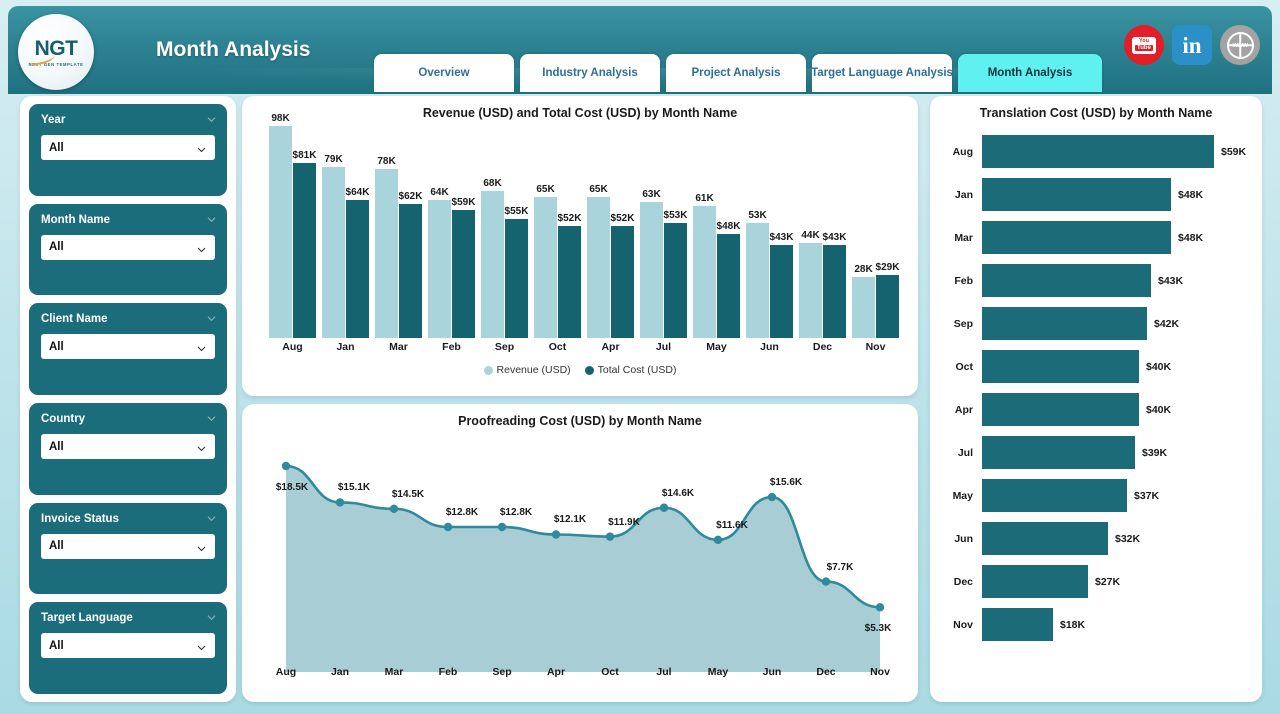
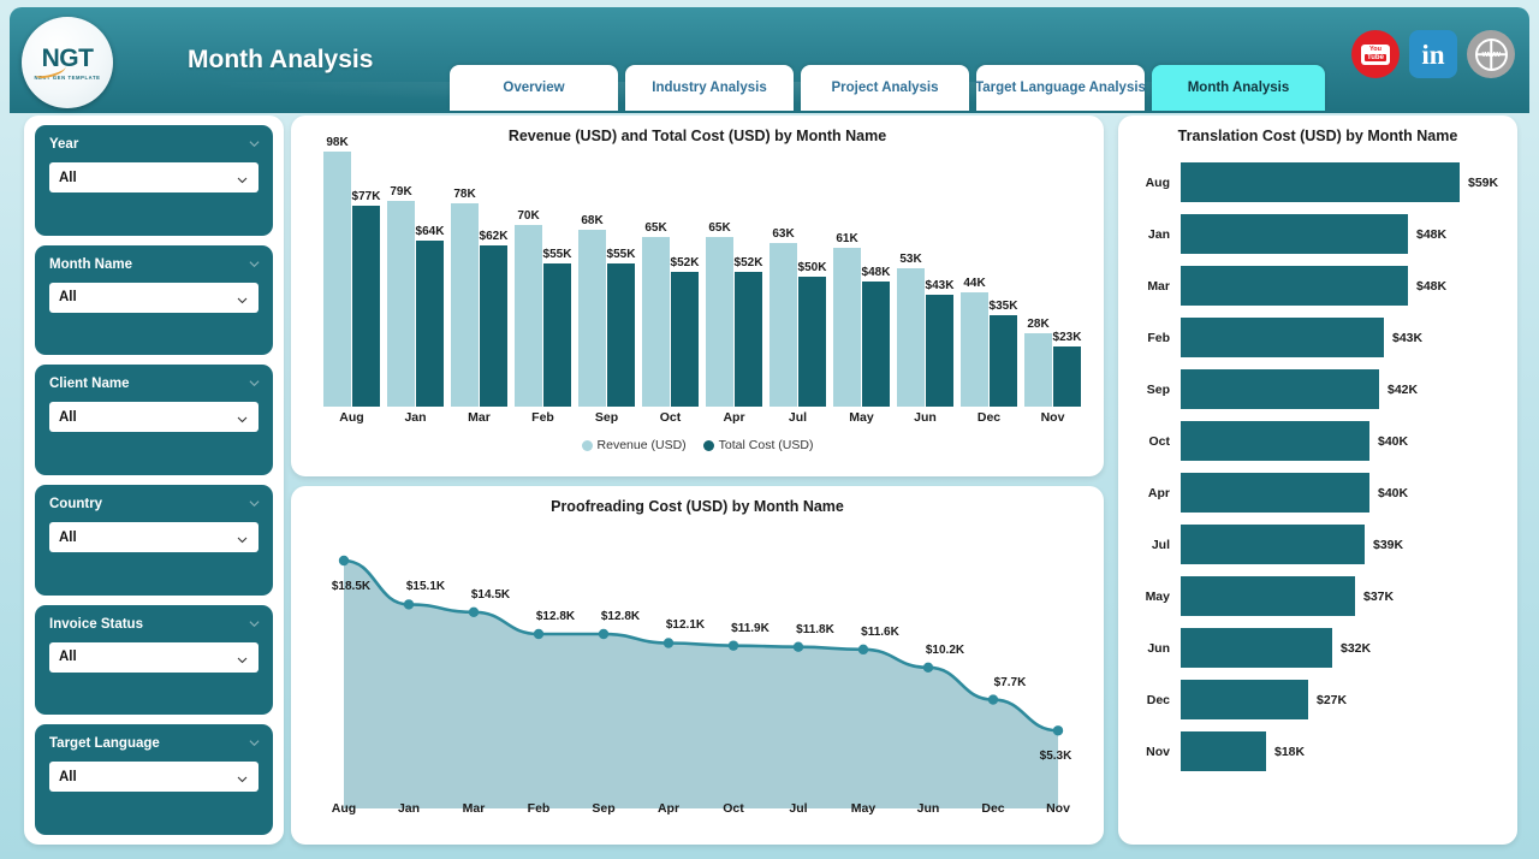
Revenue (USD) and Total Cost (USD) by Month Name/Total Cost (USD)/Aug: $81K -> $77K
Revenue (USD) and Total Cost (USD) by Month Name/Revenue (USD)/Feb: 64K -> 70K
Revenue (USD) and Total Cost (USD) by Month Name/Total Cost (USD)/Feb: $59K -> $55K
Revenue (USD) and Total Cost (USD) by Month Name/Total Cost (USD)/Jul: $53K -> $50K
Revenue (USD) and Total Cost (USD) by Month Name/Total Cost (USD)/Dec: $43K -> $35K
Revenue (USD) and Total Cost (USD) by Month Name/Total Cost (USD)/Nov: $29K -> $23K
Proofreading Cost (USD) by Month Name/Jul: $14.6K -> $11.8K
Proofreading Cost (USD) by Month Name/Jun: $15.6K -> $10.2K
